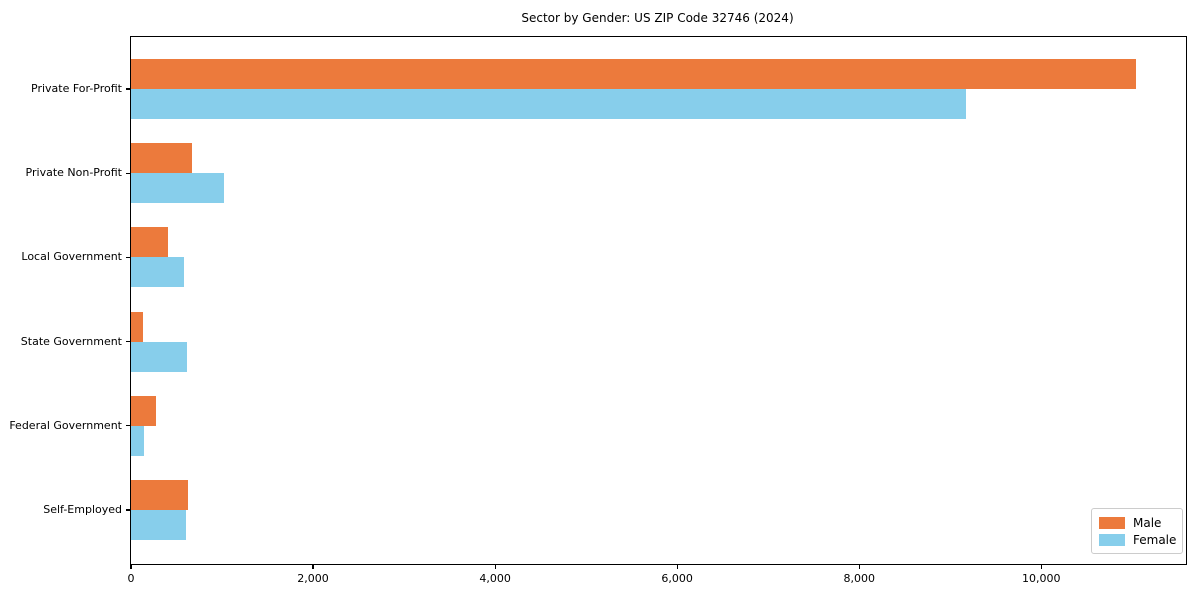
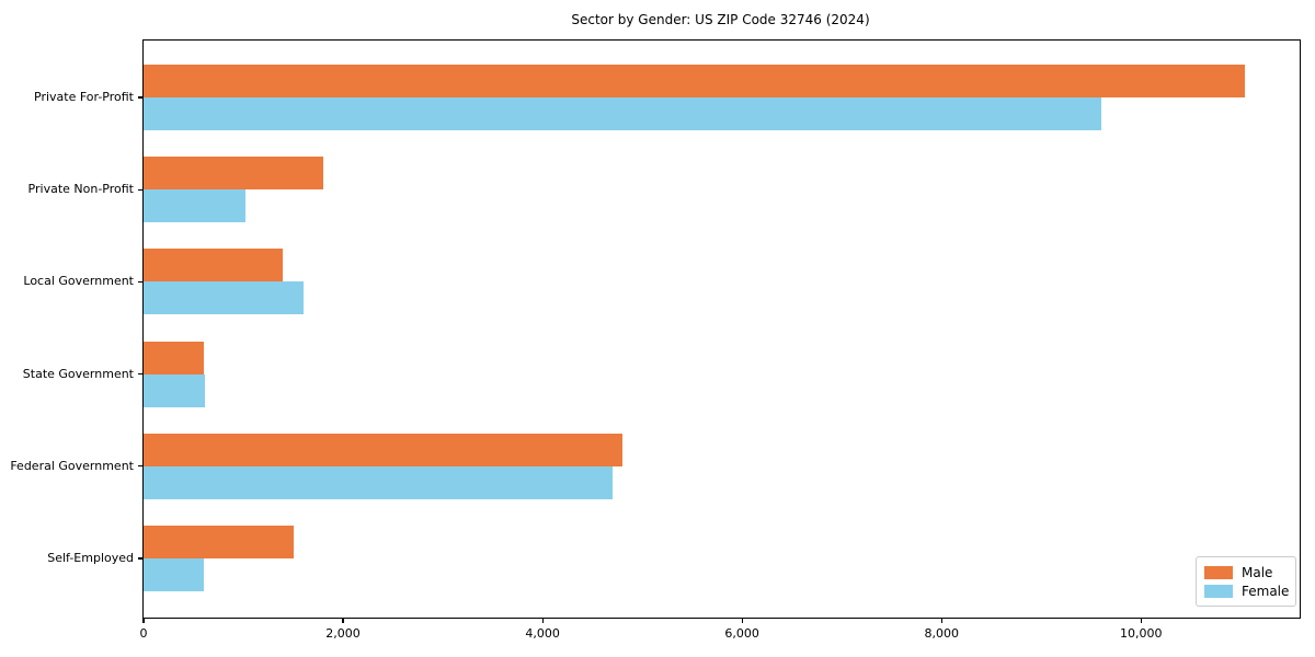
Female/Private For-Profit: 9200 -> 9600
Male/Private Non-Profit: 700 -> 1800
Male/Local Government: 400 -> 1400
Female/Local Government: 600 -> 1600
Male/State Government: 100 -> 600
Male/Federal Government: 300 -> 4800
Female/Federal Government: 100 -> 4700
Male/Self-Employed: 600 -> 1500
